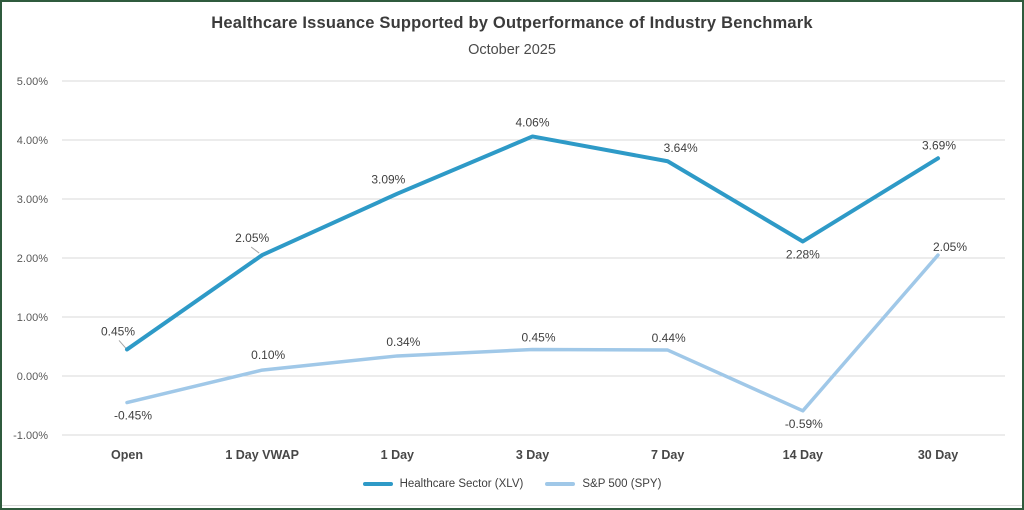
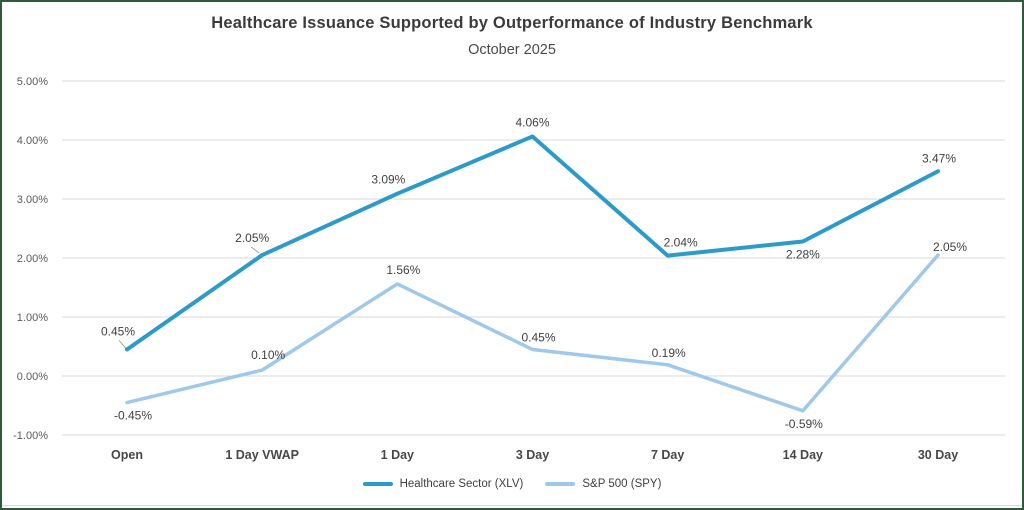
S&P 500 (SPY)/1 Day: 0.34% -> 1.56%
Healthcare Sector (XLV)/7 Day: 3.64% -> 2.04%
S&P 500 (SPY)/7 Day: 0.44% -> 0.19%
Healthcare Sector (XLV)/30 Day: 3.69% -> 3.47%
